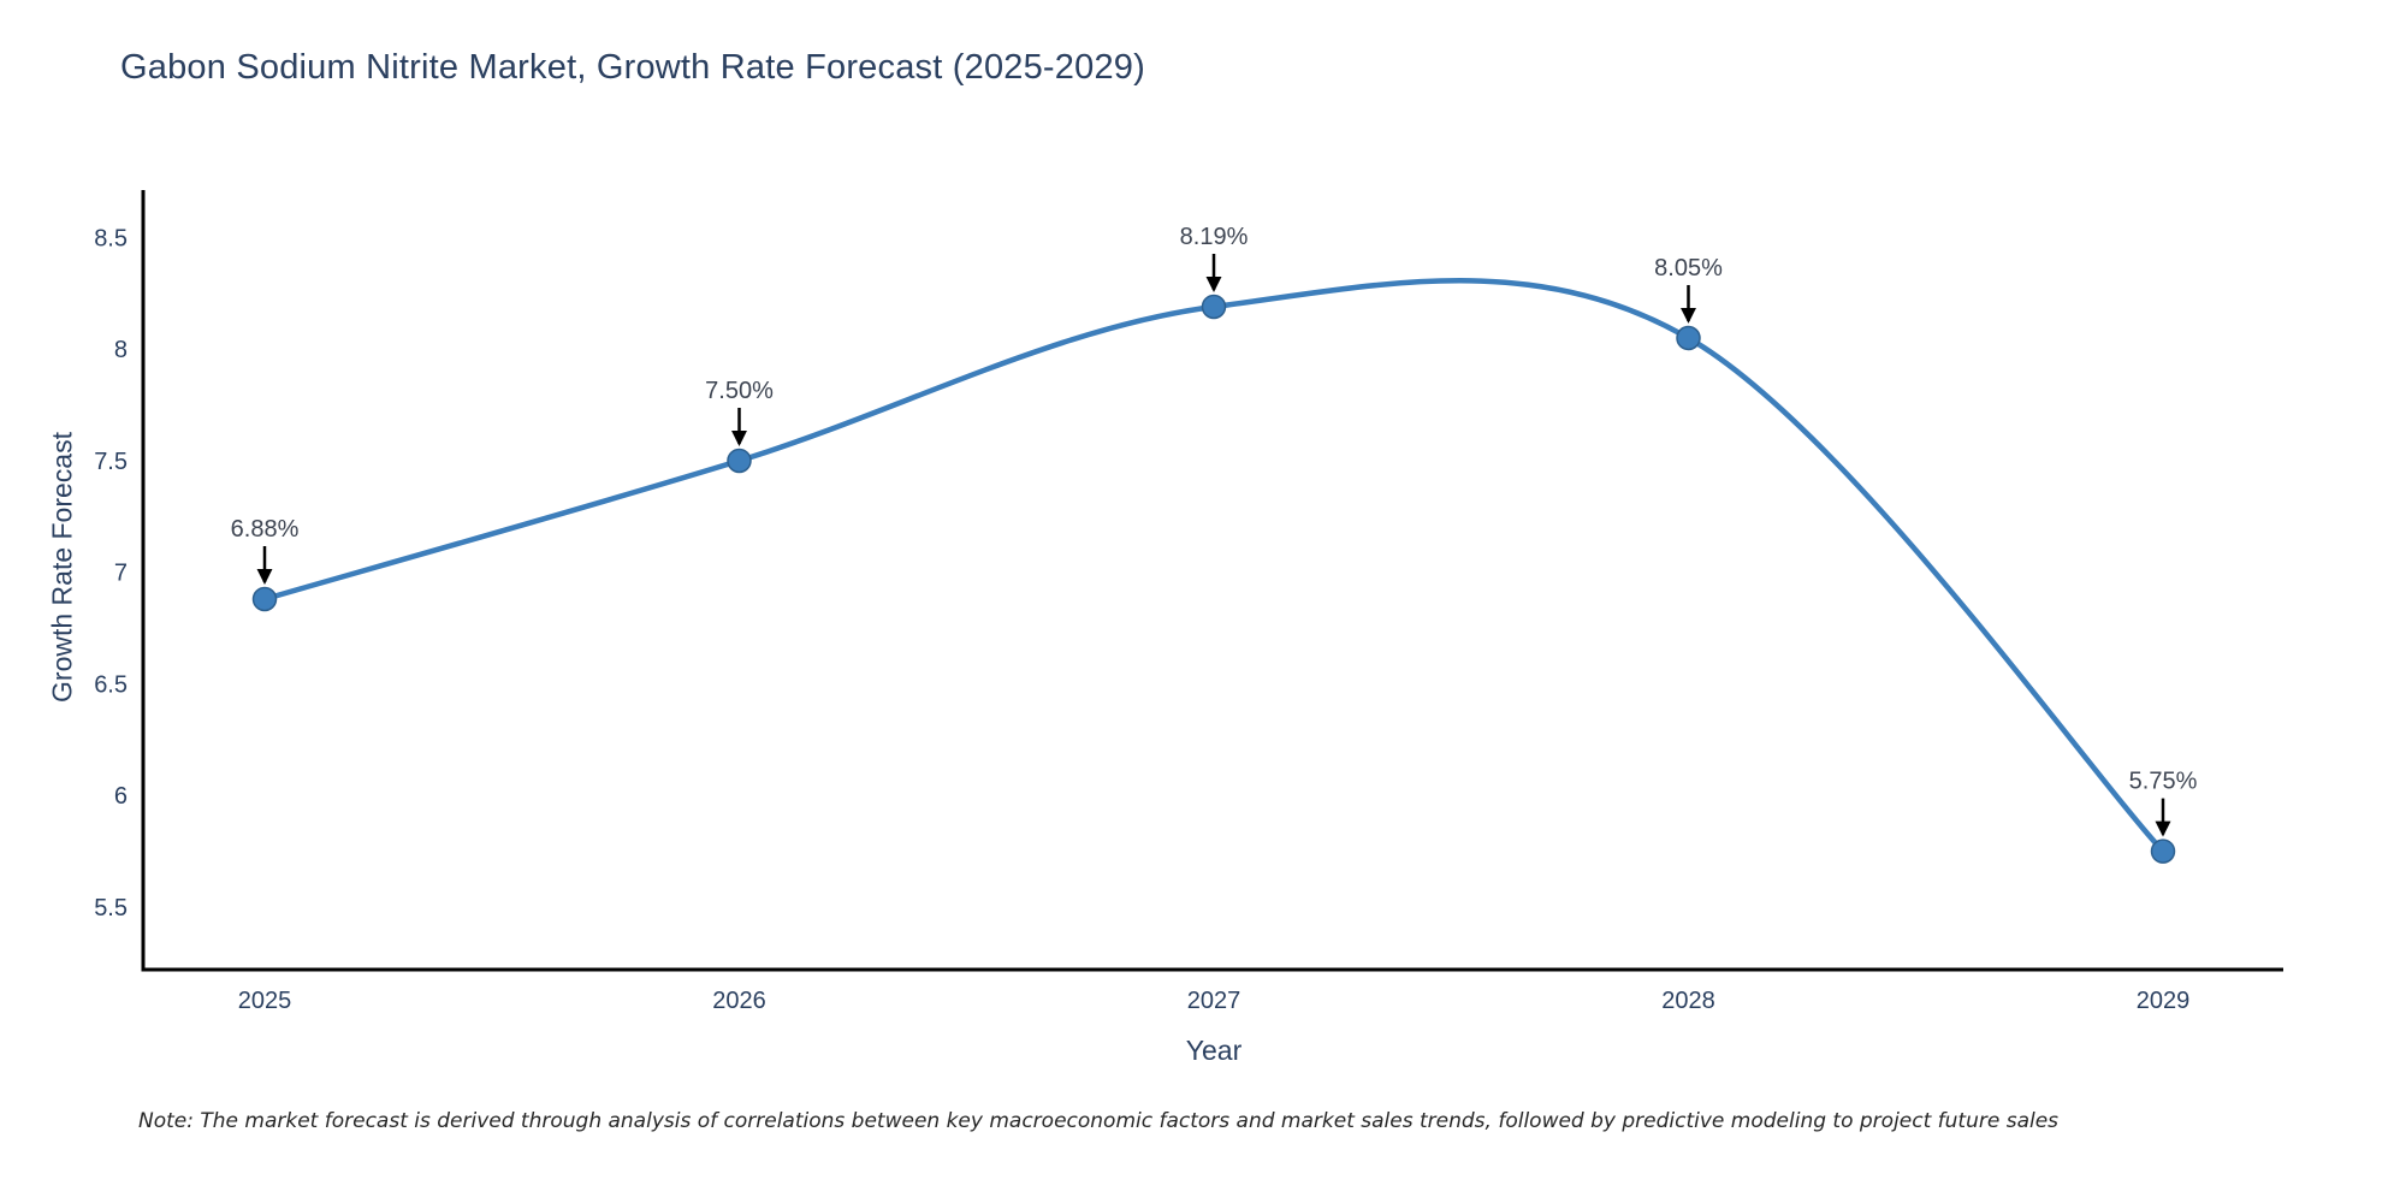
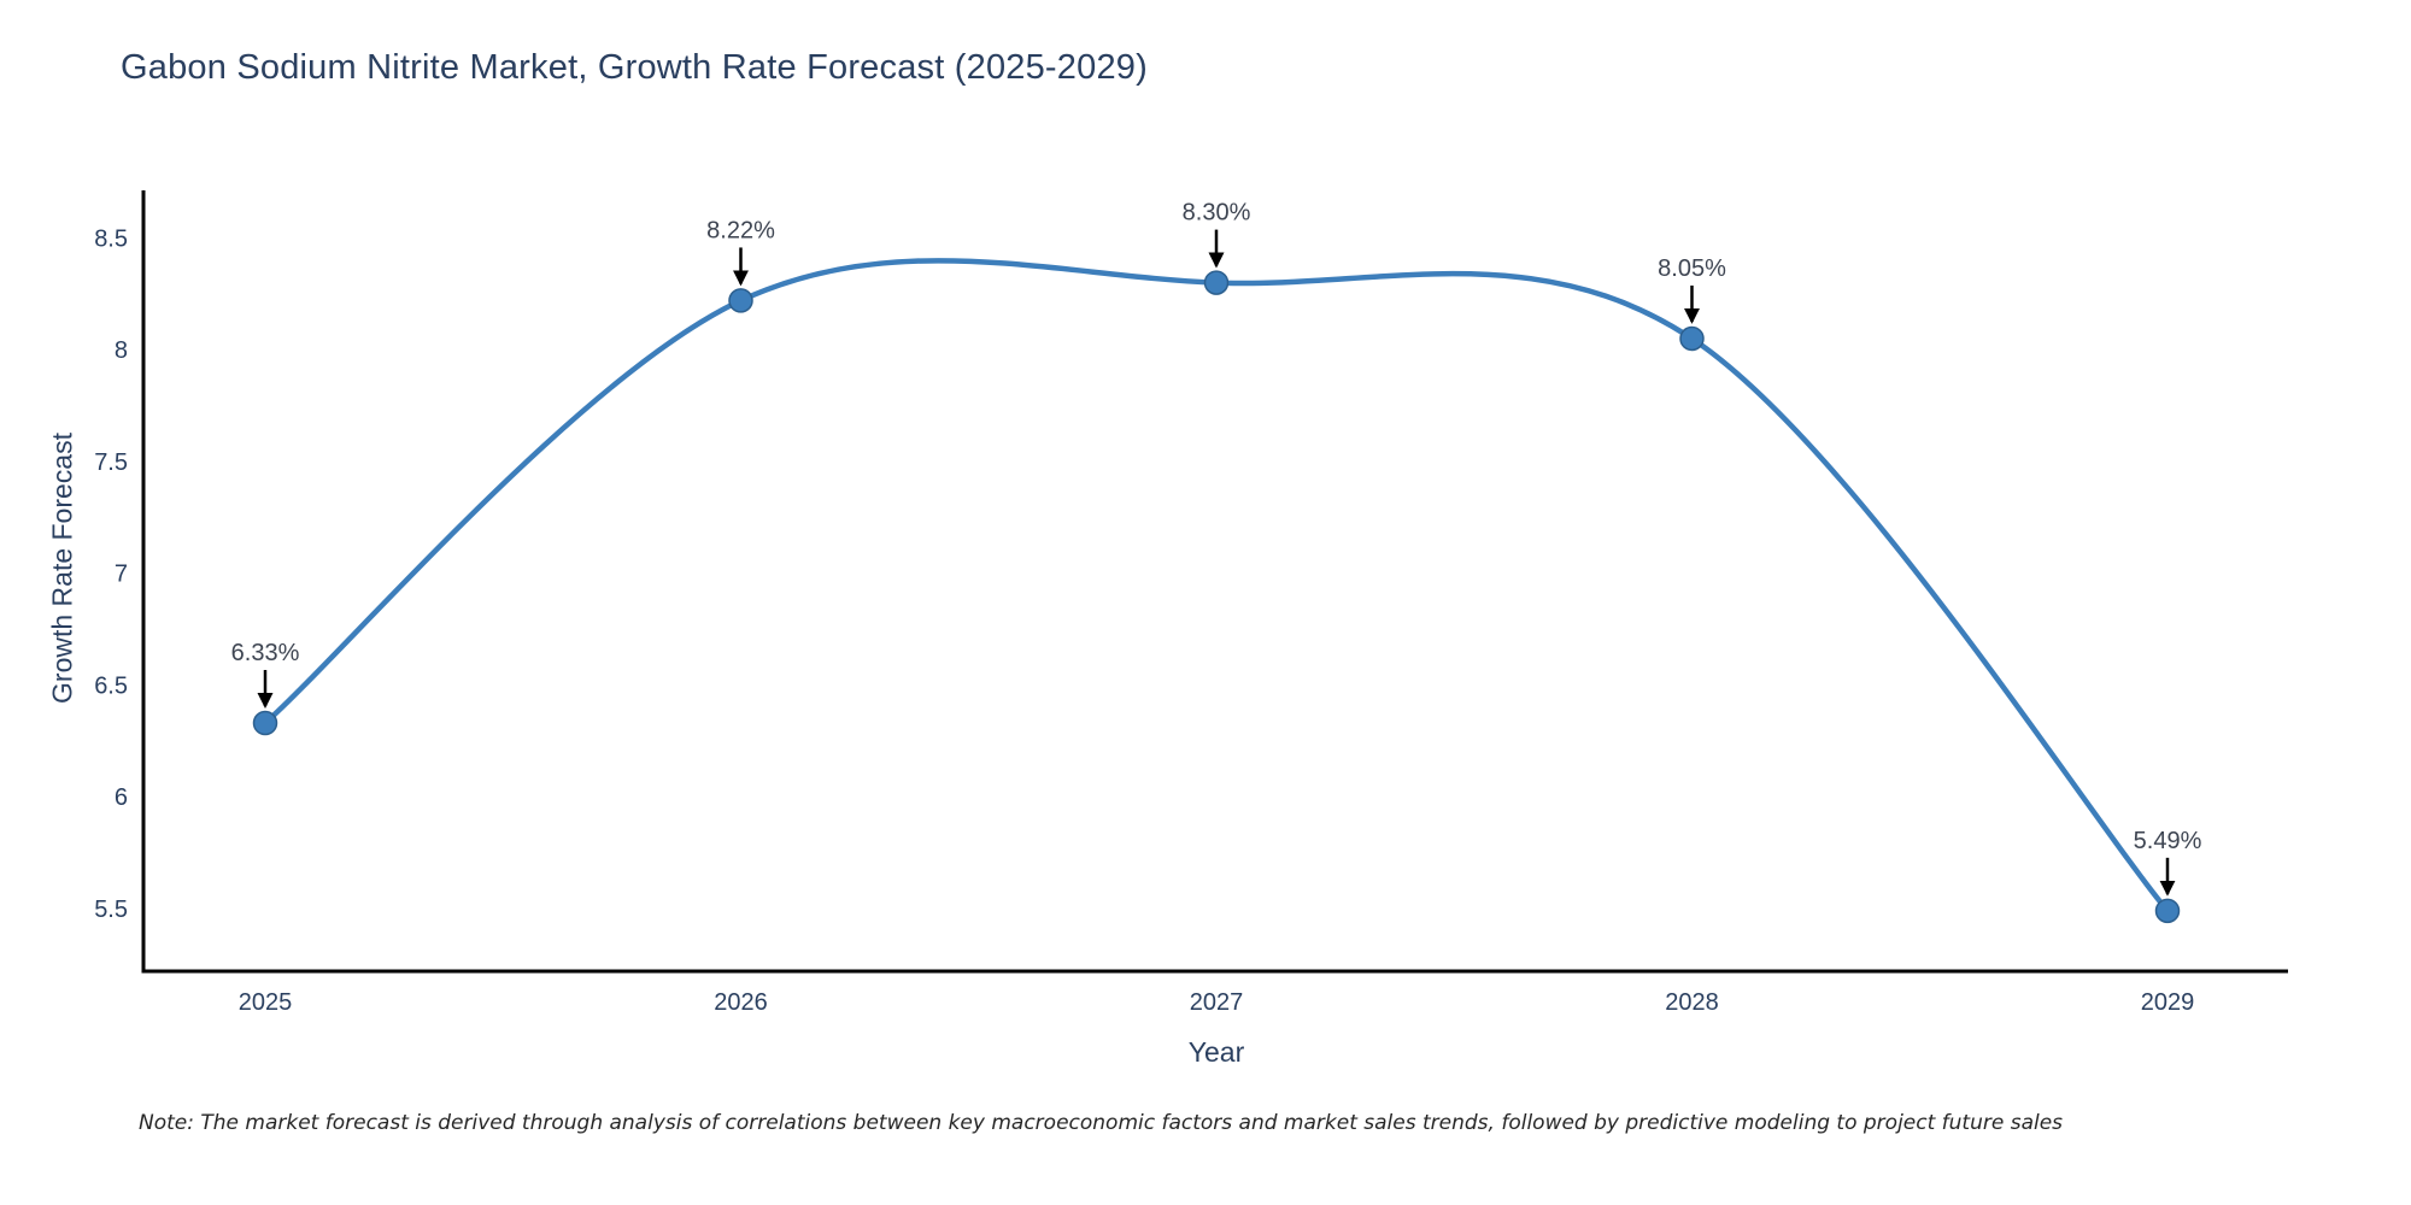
2025: 6.88% -> 6.33%
2026: 7.50% -> 8.22%
2027: 8.19% -> 8.30%
2029: 5.75% -> 5.49%
